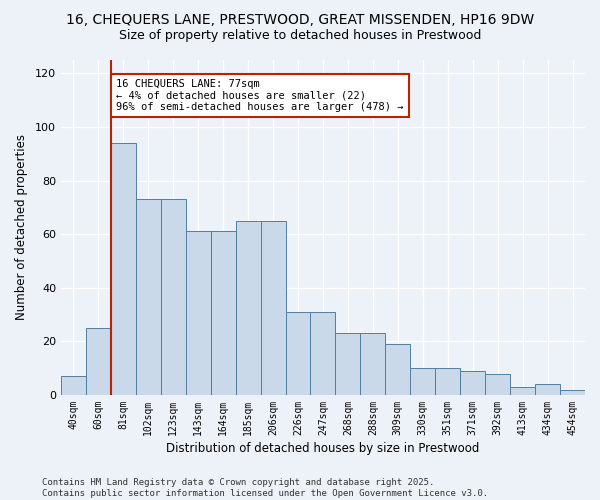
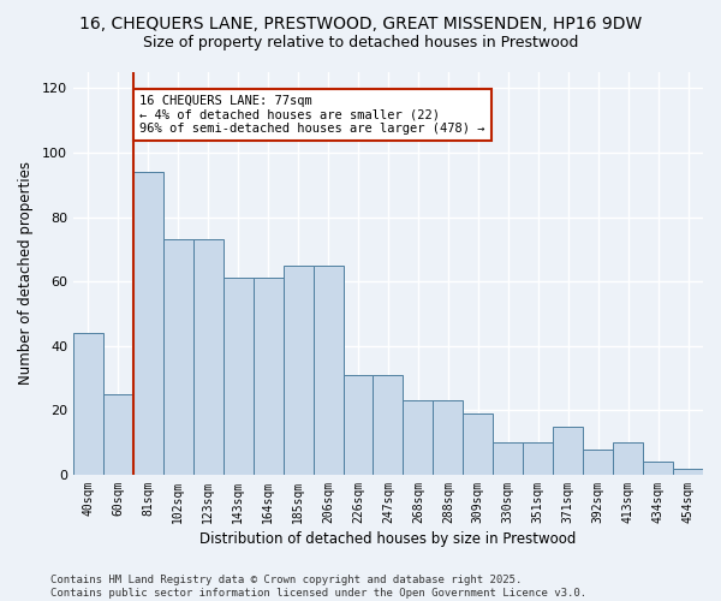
40sqm: 7 -> 44
371sqm: 9 -> 15
413sqm: 3 -> 10
